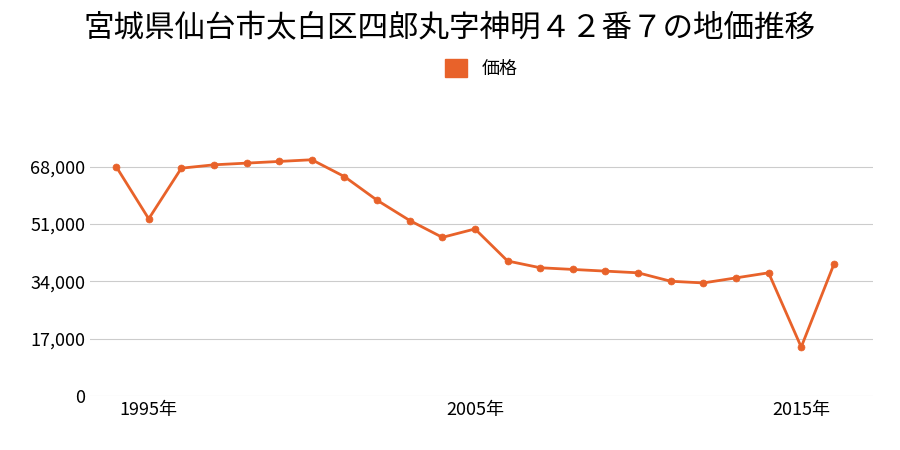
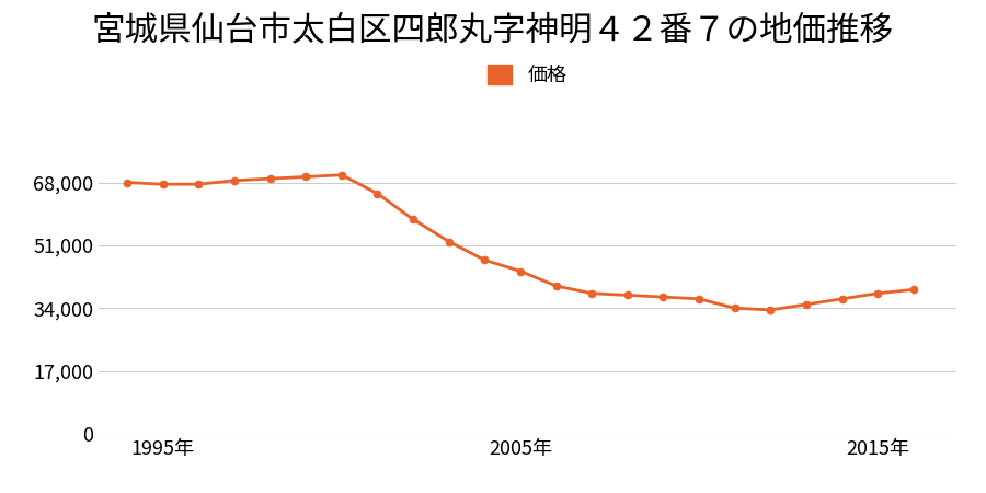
1995年: 52,500 -> 67,500
2005年: 49,500 -> 44,000
2015年: 14,500 -> 38,000
